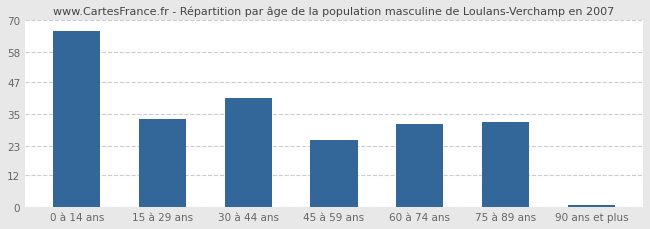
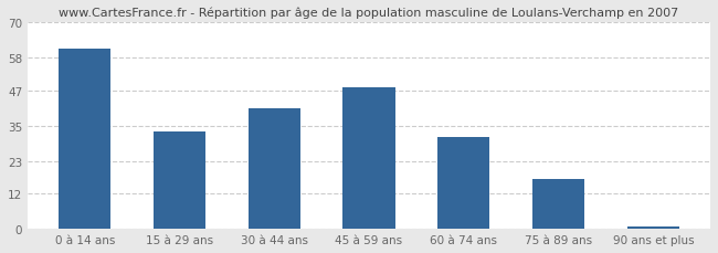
0 à 14 ans: 66 -> 61
45 à 59 ans: 25 -> 48
75 à 89 ans: 32 -> 17
